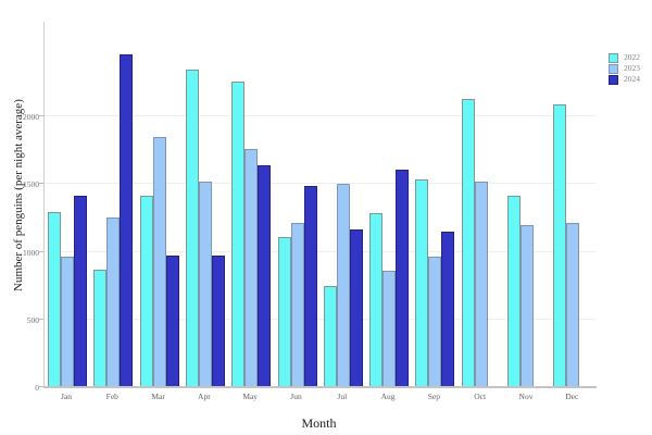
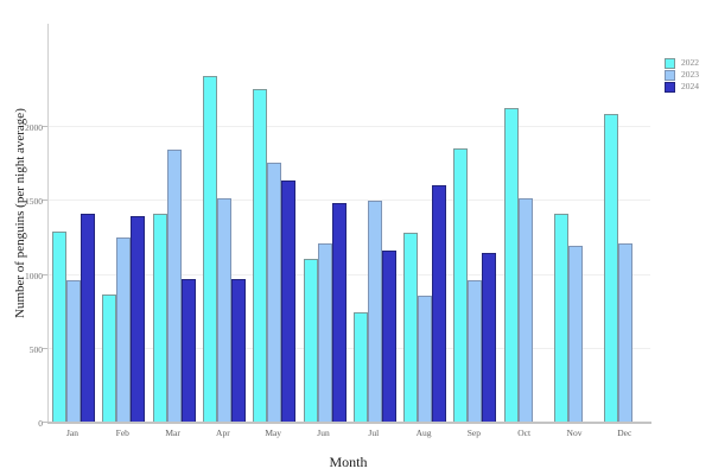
2024/Feb: 2440 -> 1380
2022/Sep: 1520 -> 1840
